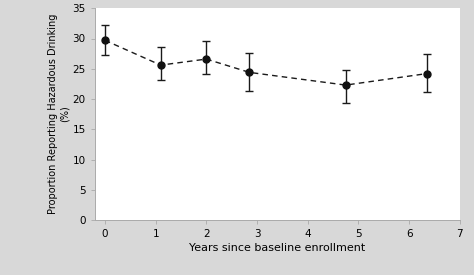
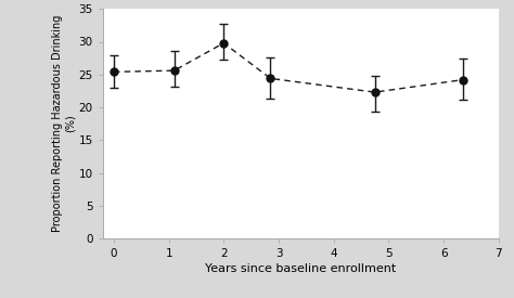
0: 29.7 -> 25.4
2: 26.6 -> 29.8
